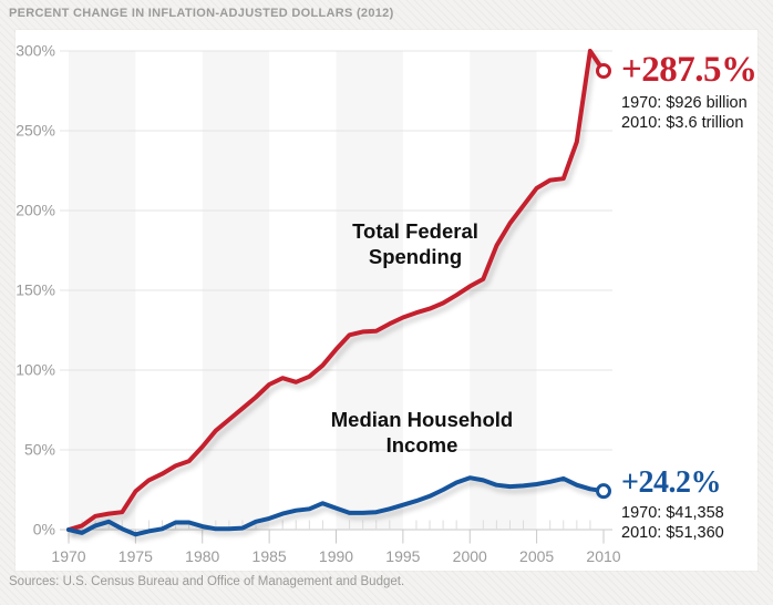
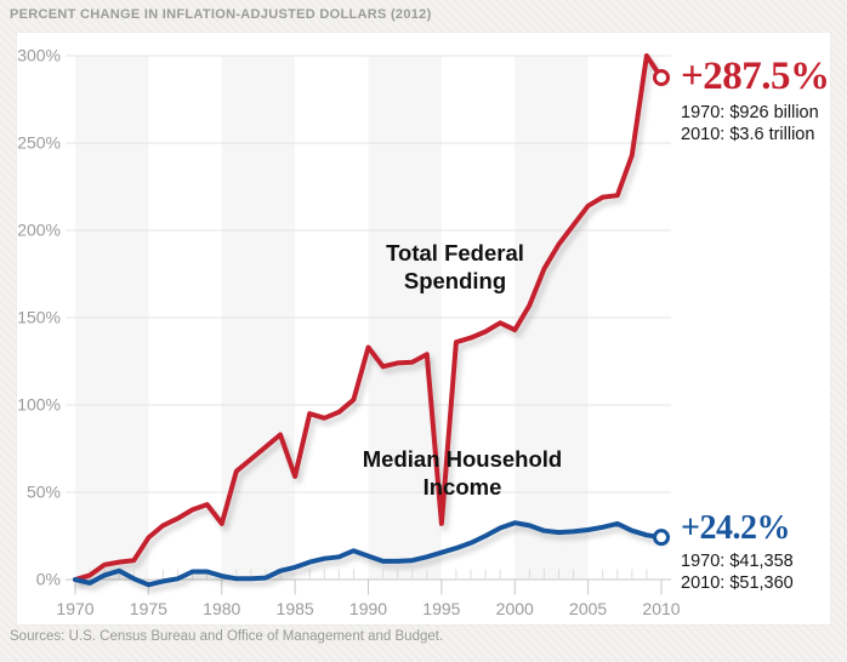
Total Federal Spending/1980: 52% -> 32%
Total Federal Spending/1985: 91% -> 59%
Total Federal Spending/1990: 113% -> 133%
Total Federal Spending/1995: 133% -> 32%
Total Federal Spending/2000: 152% -> 143%
